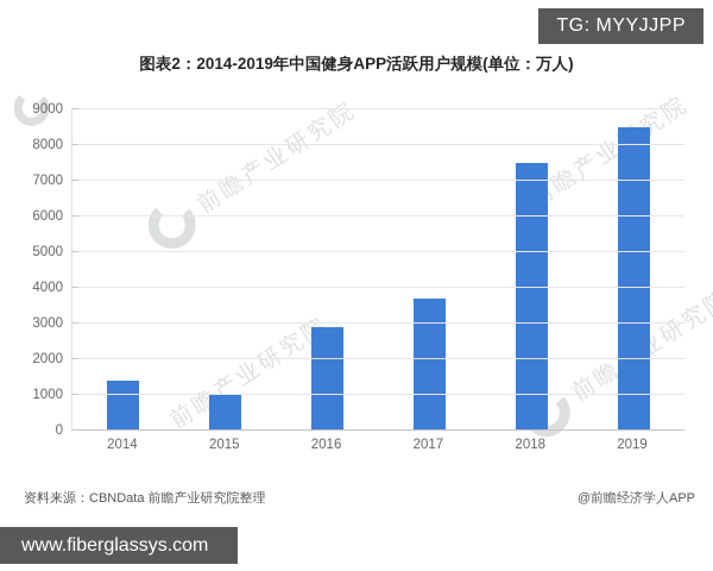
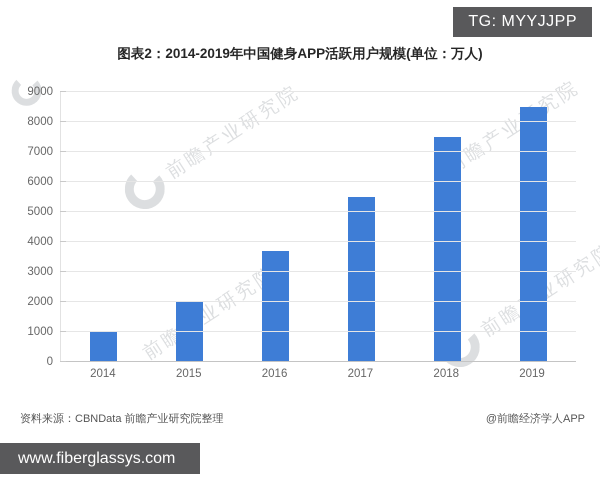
2014: 1400 -> 1000
2015: 1000 -> 2000
2016: 2900 -> 3700
2017: 3700 -> 5500
